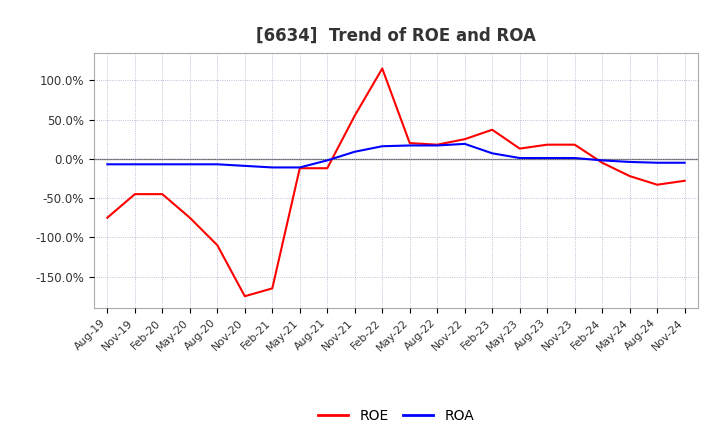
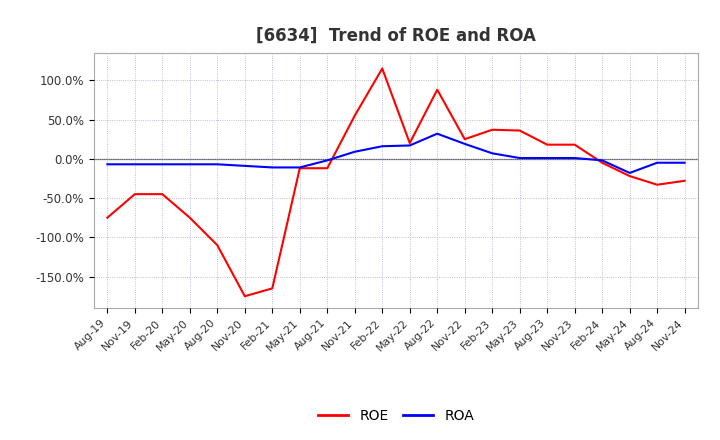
ROE/Aug-22: 18% -> 88%
ROA/Aug-22: 17% -> 32%
ROE/May-23: 13% -> 36%
ROA/May-24: -4% -> -18%
